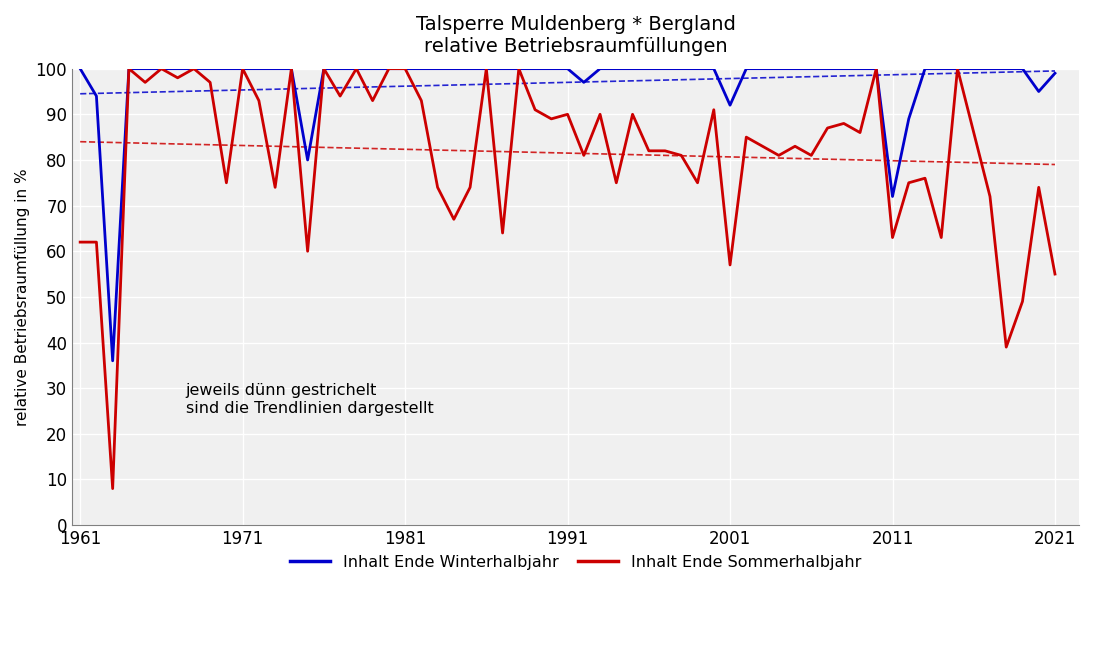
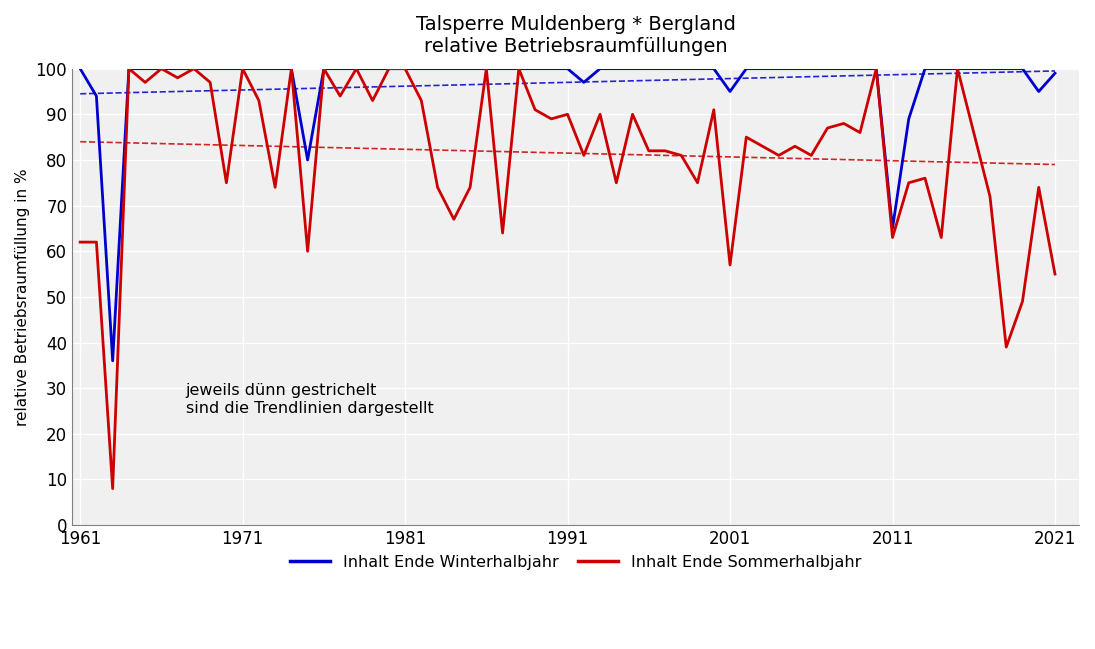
Inhalt Ende Winterhalbjahr/2001: 92 -> 95
Inhalt Ende Winterhalbjahr/2011: 72 -> 65
